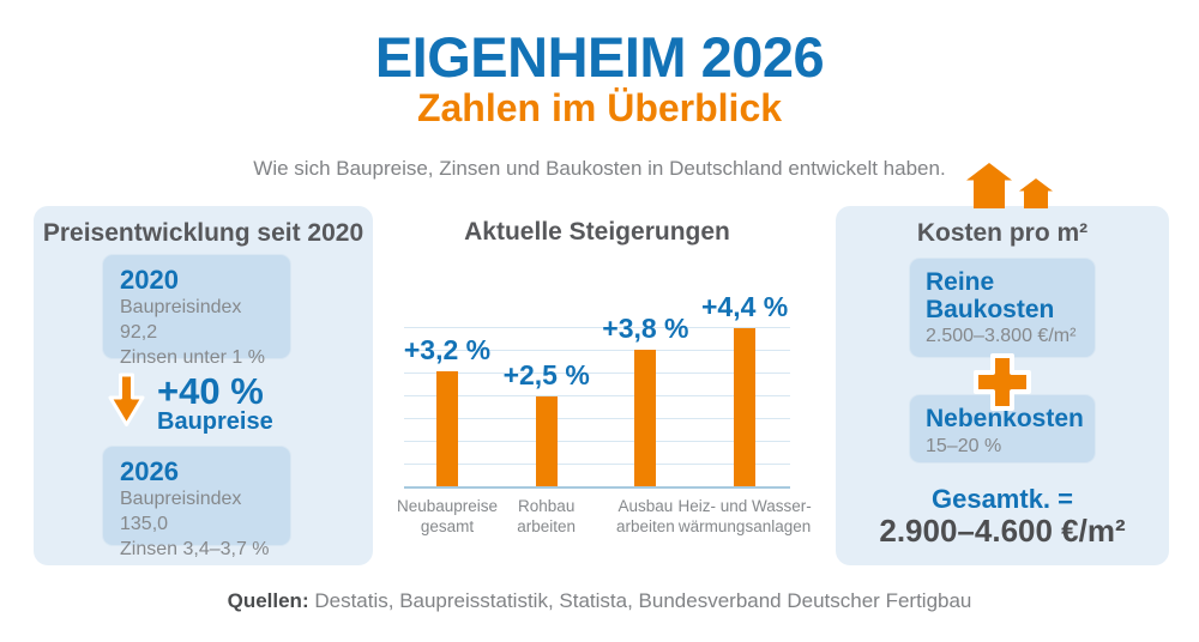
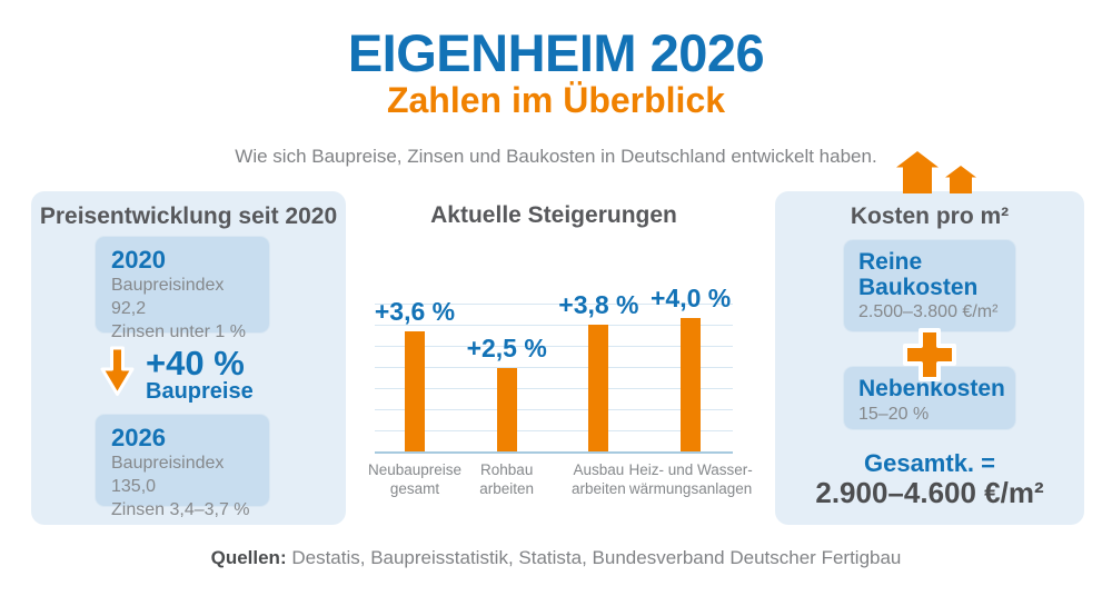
Neubaupreise gesamt: +3,2 -> +3,6
Heiz- und Wasser- wärmungsanlagen: +4,4 -> +4,0
